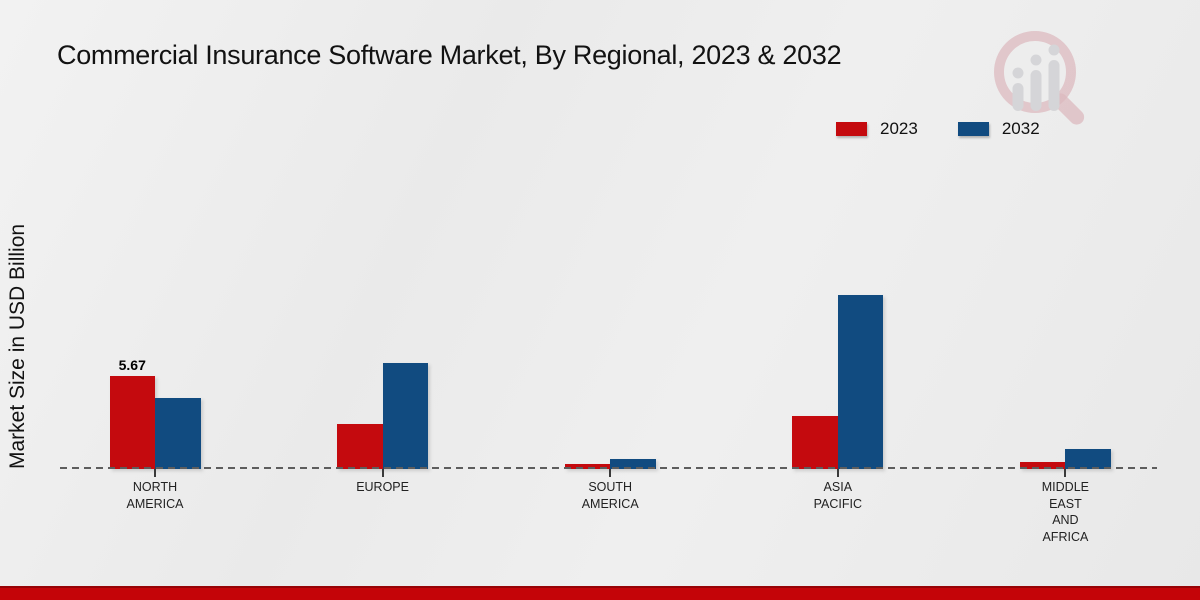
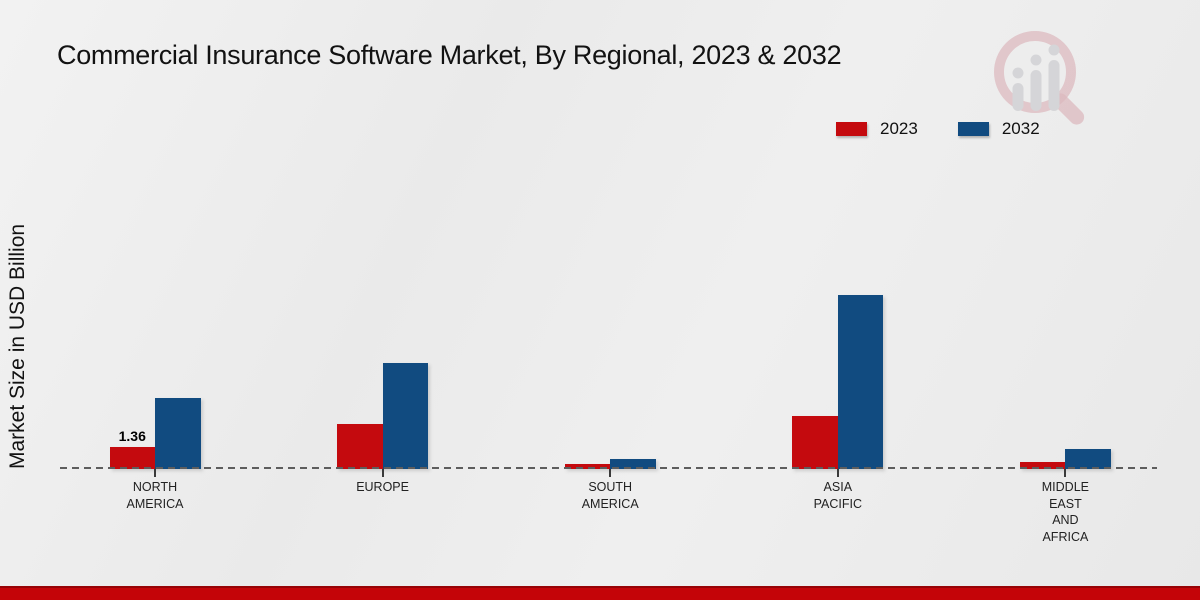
2023/NORTH AMERICA: 5.67 -> 1.36
